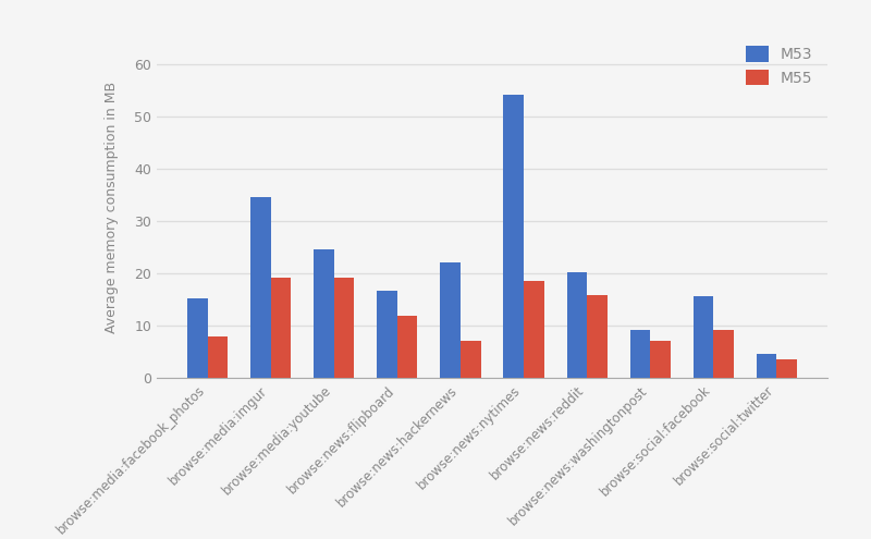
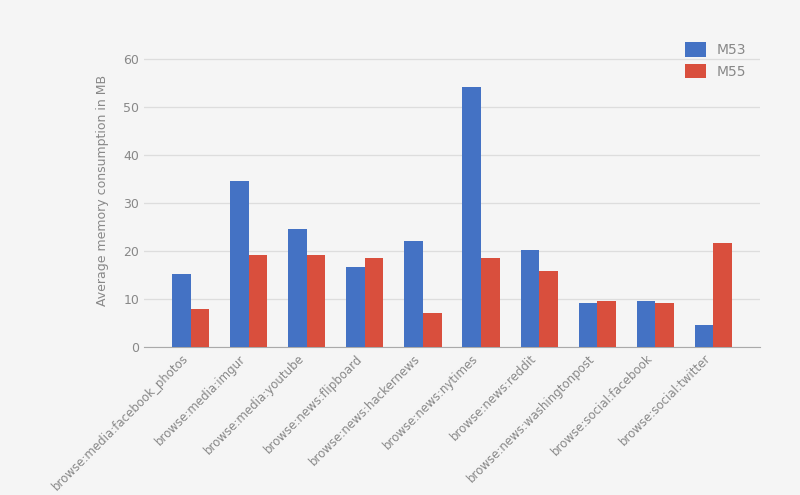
M55/browse:news:flipboard: 11.8 -> 18.5
M55/browse:news:washingtonpost: 6.9 -> 9.5
M53/browse:social:facebook: 15.5 -> 9.5
M55/browse:social:twitter: 3.5 -> 21.5
